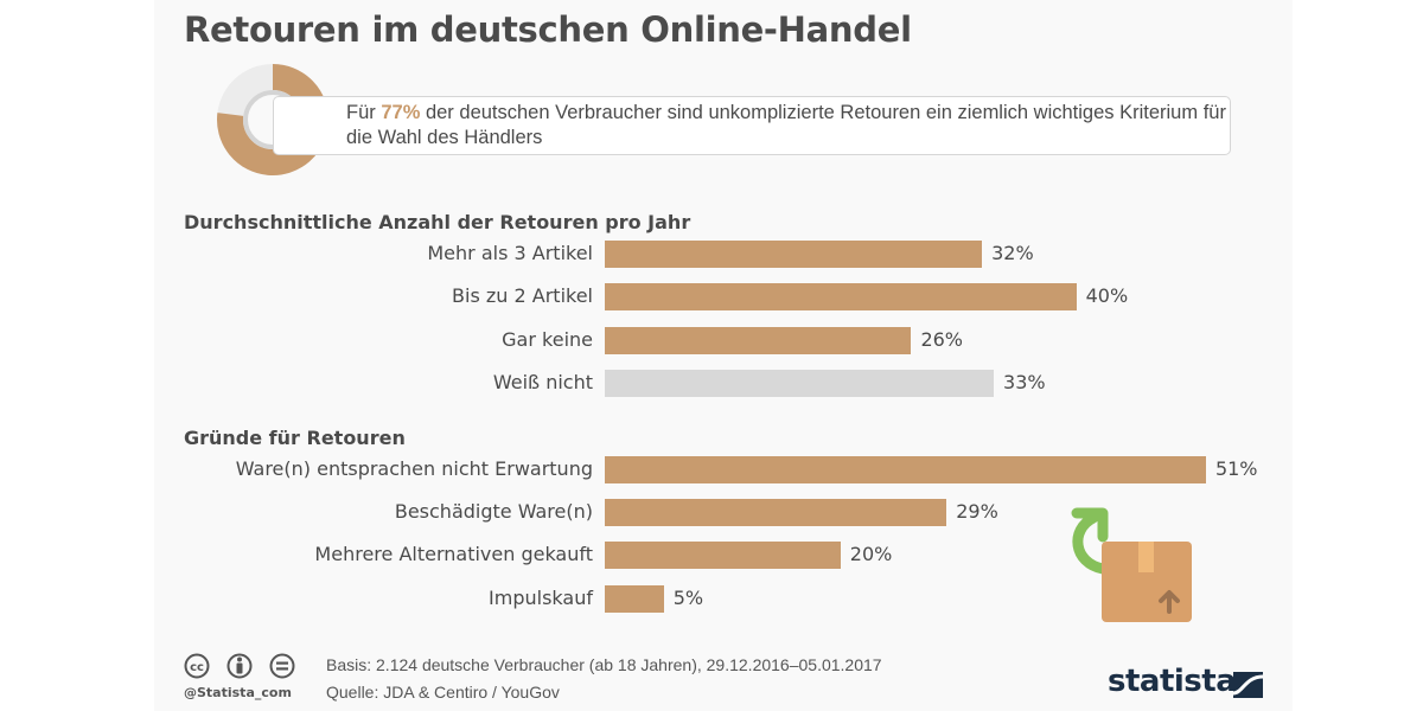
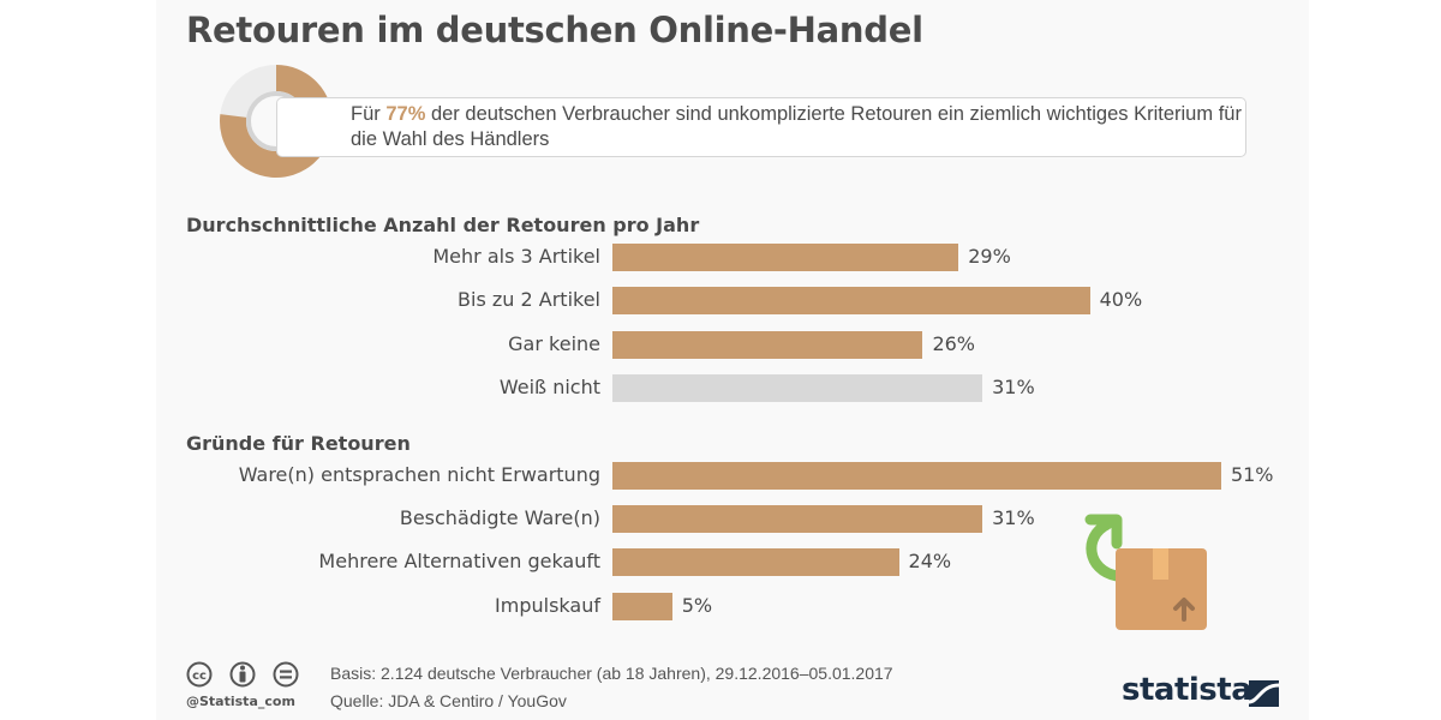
Durchschnittliche Anzahl der Retouren pro Jahr/Mehr als 3 Artikel: 32% -> 29%
Durchschnittliche Anzahl der Retouren pro Jahr/Weiß nicht: 33% -> 31%
Gründe für Retouren/Beschädigte Ware(n): 29% -> 31%
Gründe für Retouren/Mehrere Alternativen gekauft: 20% -> 24%
